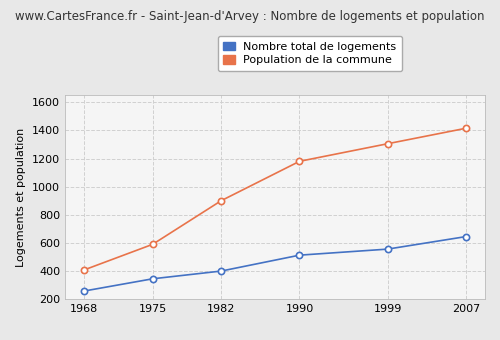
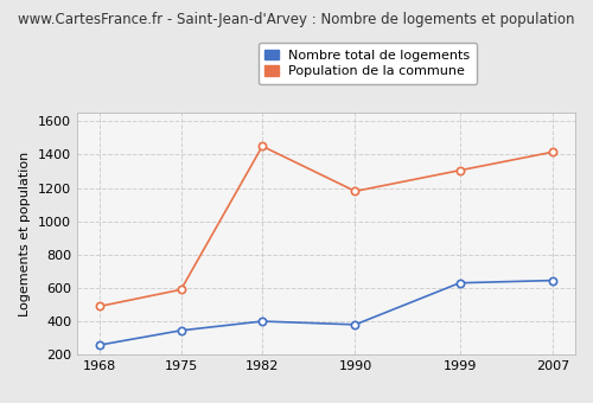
Population de la commune/1968: 410 -> 490
Population de la commune/1982: 900 -> 1450
Nombre total de logements/1990: 510 -> 380
Nombre total de logements/1999: 560 -> 630
